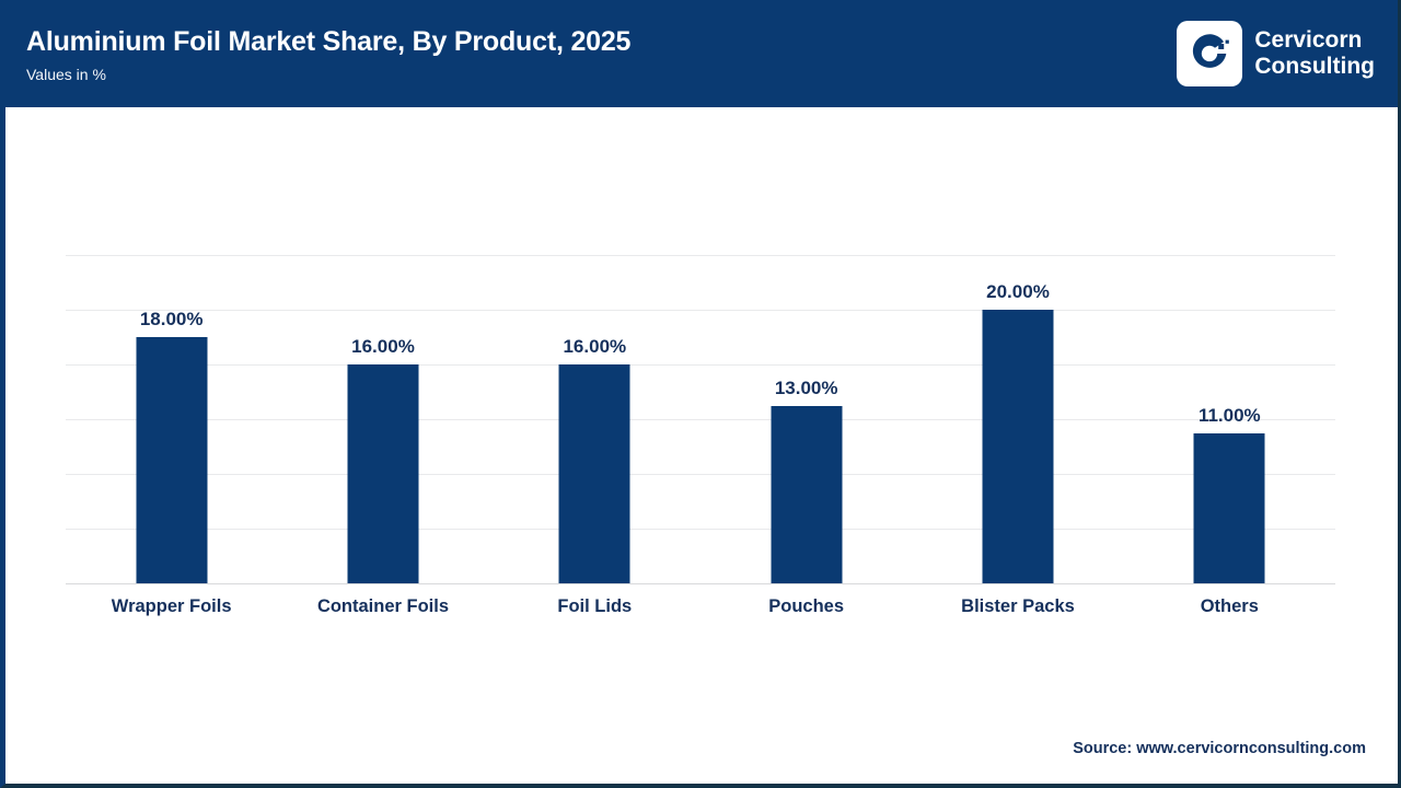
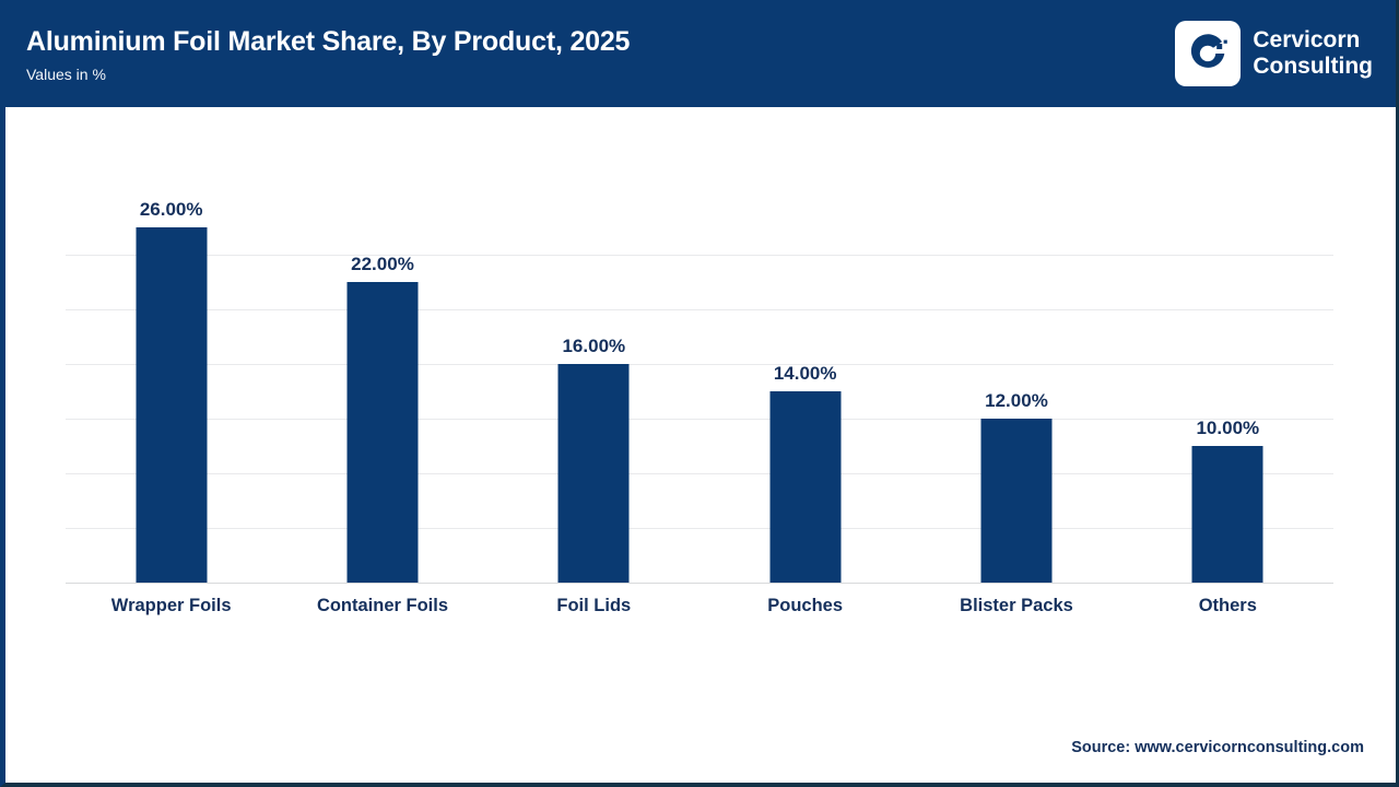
Wrapper Foils: 18.00% -> 26.00%
Container Foils: 16.00% -> 22.00%
Pouches: 13.00% -> 14.00%
Blister Packs: 20.00% -> 12.00%
Others: 11.00% -> 10.00%
